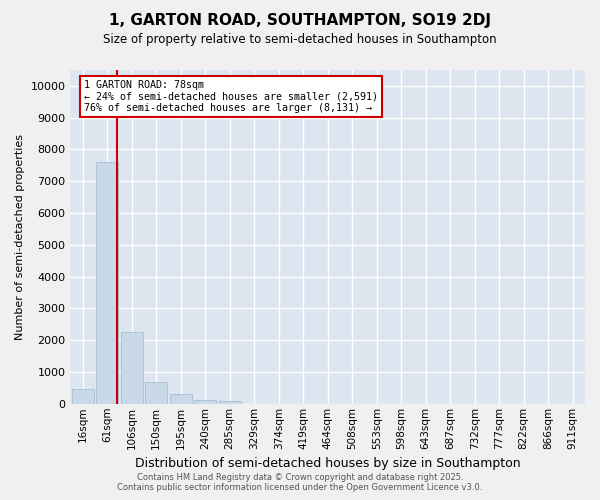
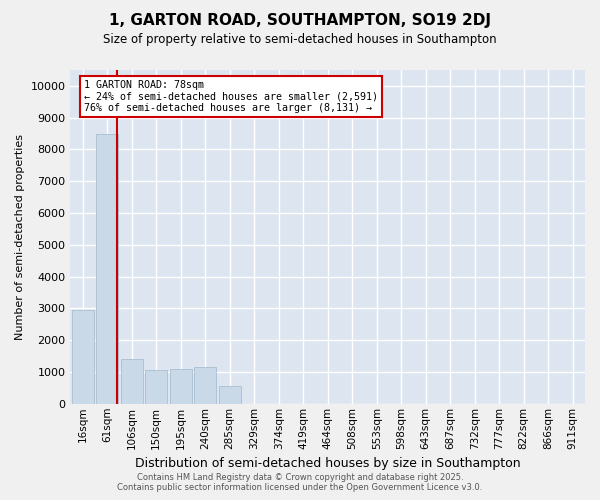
16sqm: 450 -> 2950
61sqm: 7600 -> 8500
106sqm: 2250 -> 1400
150sqm: 680 -> 1050
195sqm: 320 -> 1100
240sqm: 130 -> 1150
285sqm: 80 -> 550
